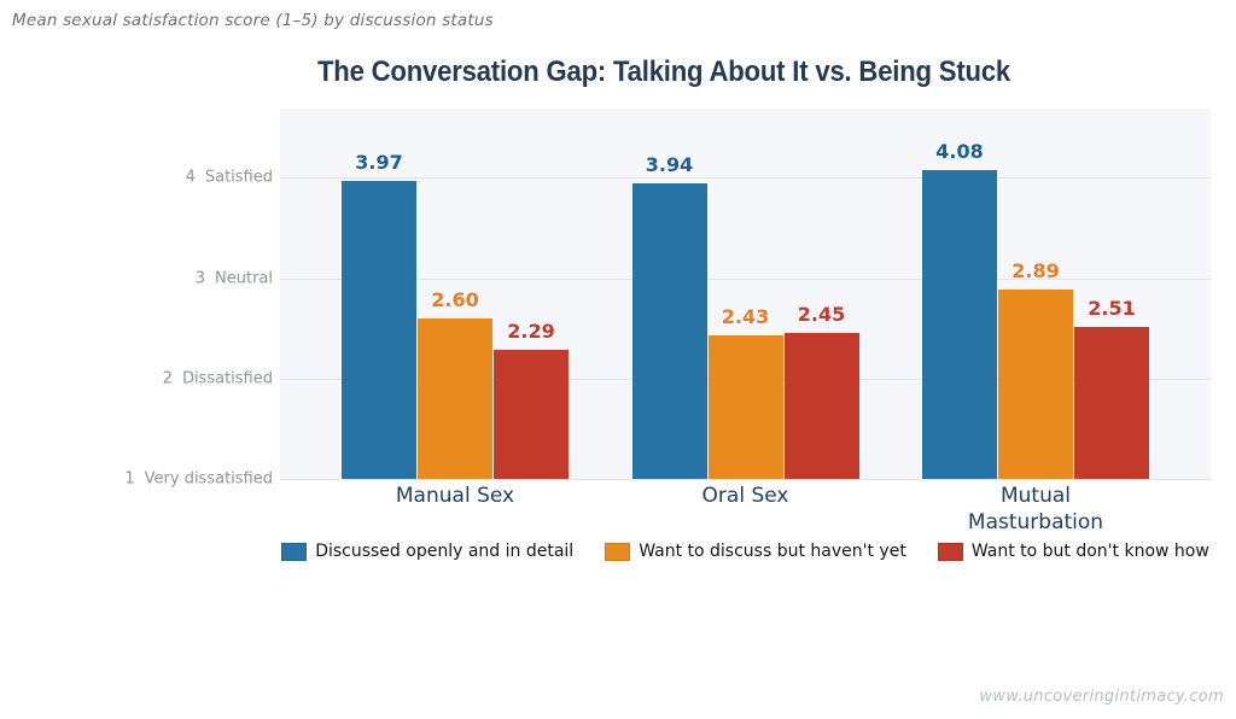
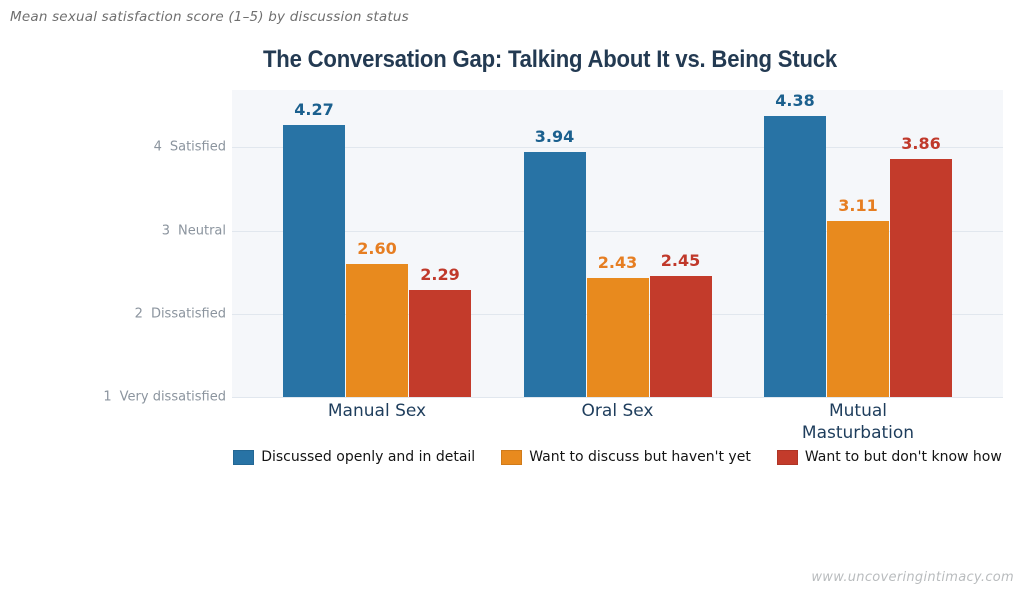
Discussed openly and in detail/Manual Sex: 3.97 -> 4.27
Discussed openly and in detail/Mutual Masturbation: 4.08 -> 4.38
Want to discuss but haven't yet/Mutual Masturbation: 2.89 -> 3.11
Want to but don't know how/Mutual Masturbation: 2.51 -> 3.86
